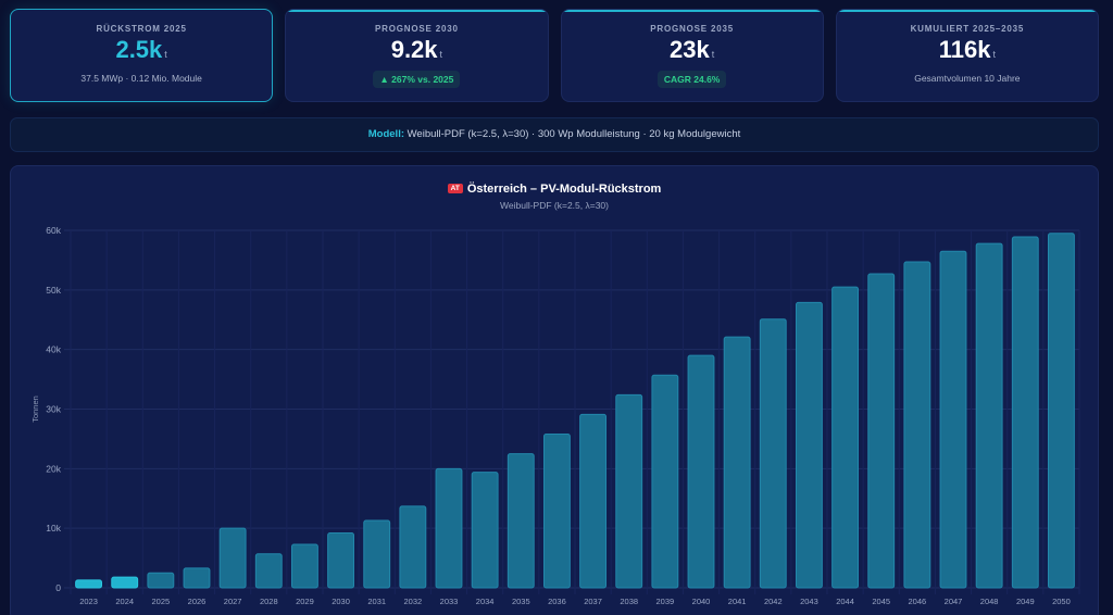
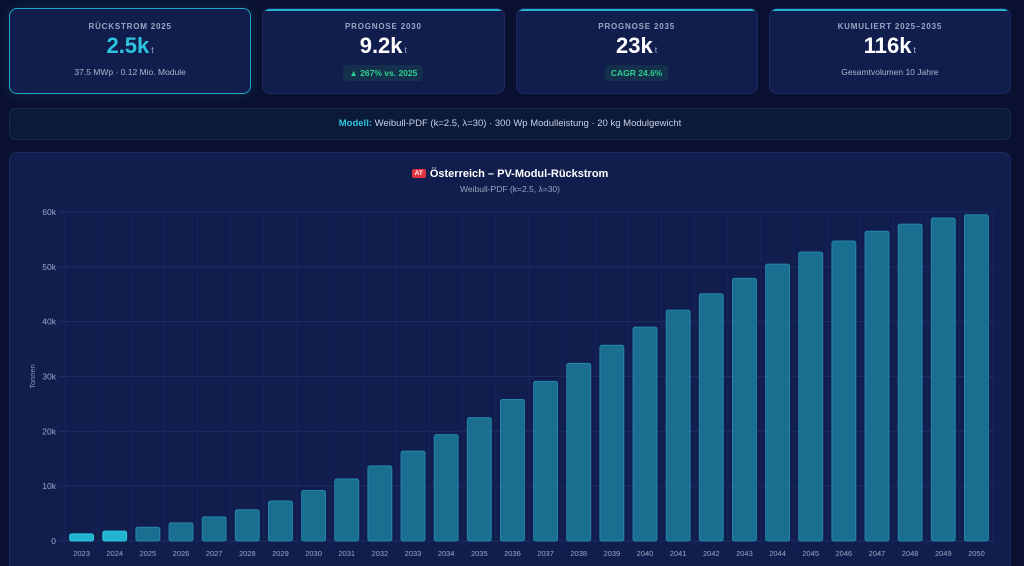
2027: 10k -> 4k
2033: 20k -> 16k
